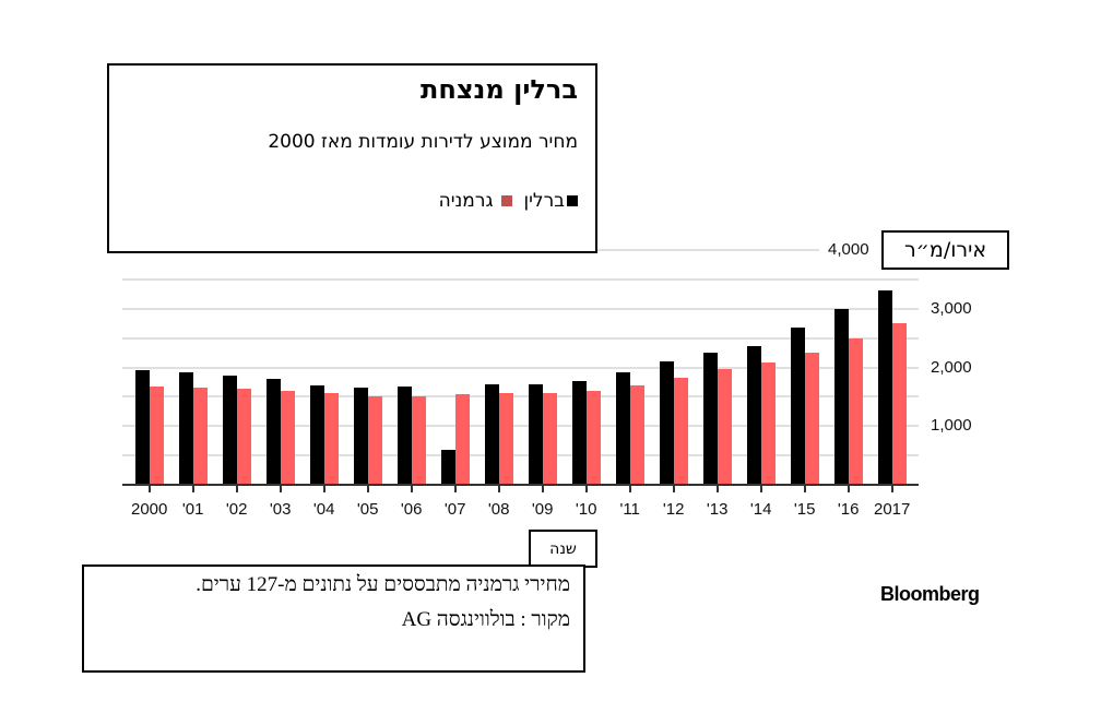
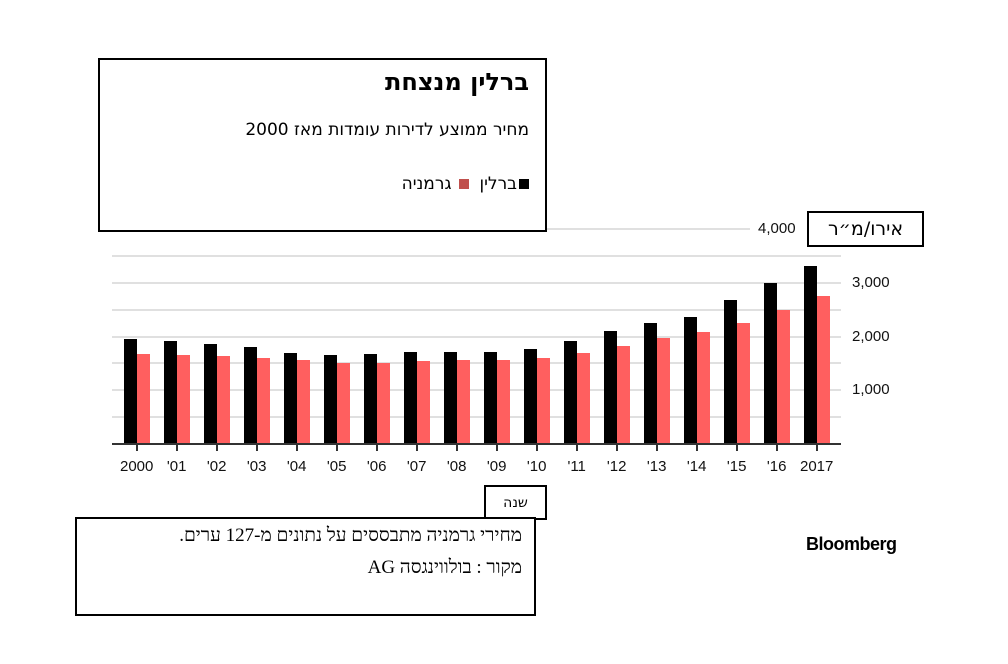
ברלין/'07: 600 -> 1700
